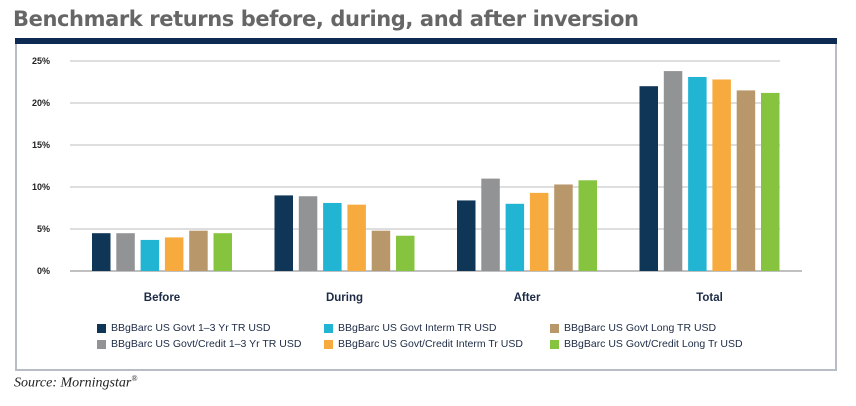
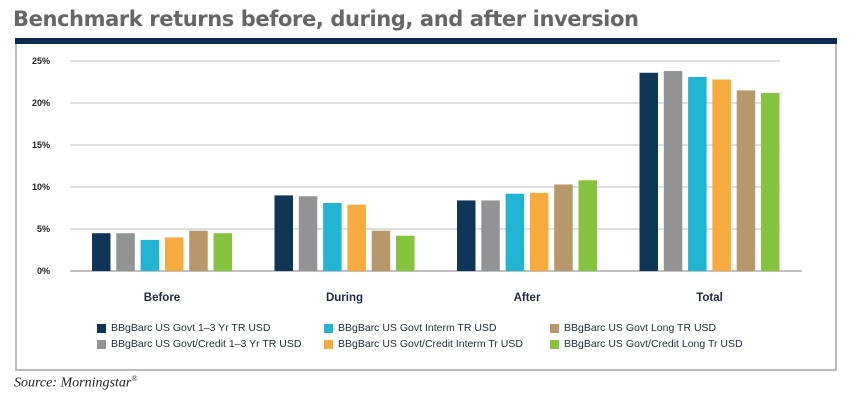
BBgBarc US Govt/Credit 1–3 Yr TR USD/After: 11% -> 8%
BBgBarc US Govt Interm TR USD/After: 8% -> 9%
BBgBarc US Govt 1–3 Yr TR USD/Total: 22% -> 24%
